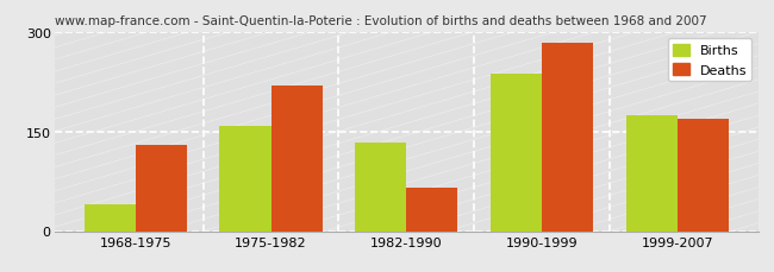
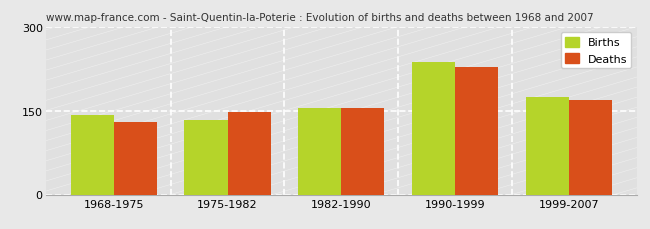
Births/1968-1975: 40 -> 142
Births/1975-1982: 158 -> 134
Deaths/1975-1982: 218 -> 147
Births/1982-1990: 134 -> 154
Deaths/1982-1990: 66 -> 154
Deaths/1990-1999: 284 -> 228
